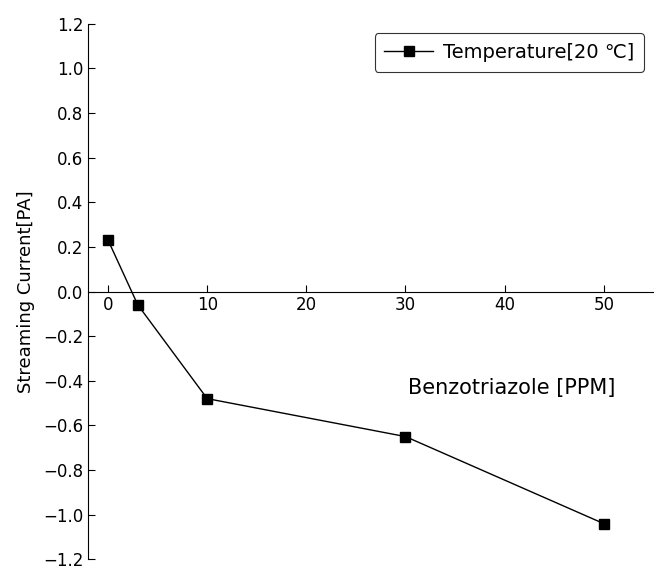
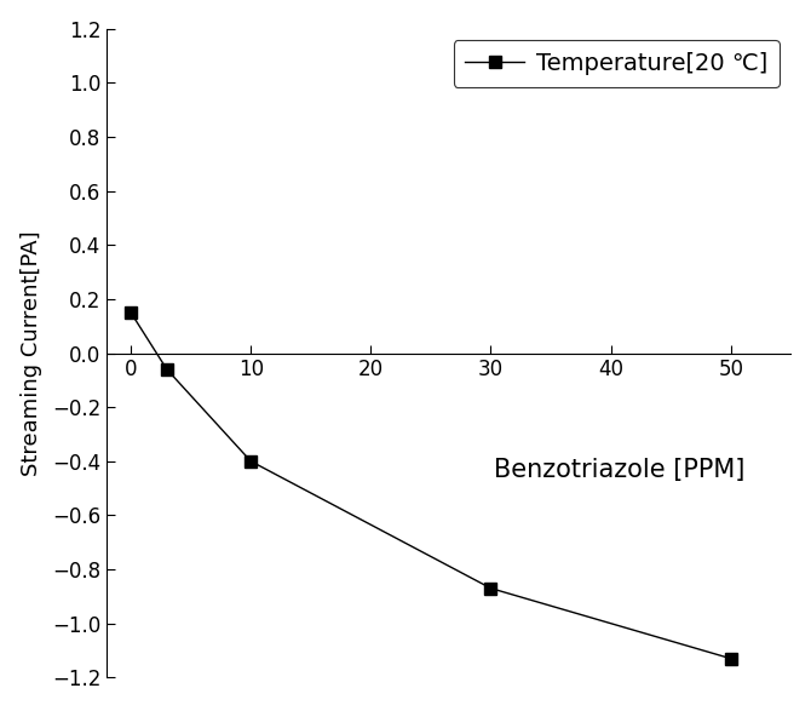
0: 0.23 -> 0.15
10: -0.48 -> -0.40
30: -0.65 -> -0.87
50: -1.04 -> -1.13
